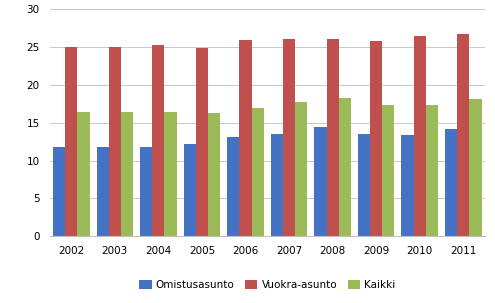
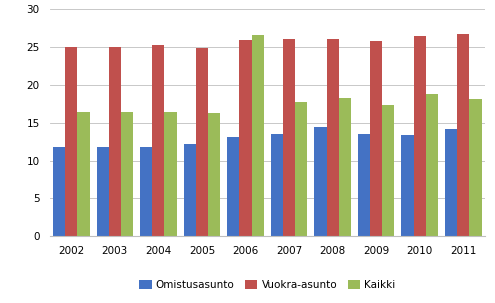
Kaikki/2006: 17.0 -> 26.6
Kaikki/2010: 17.4 -> 18.8
